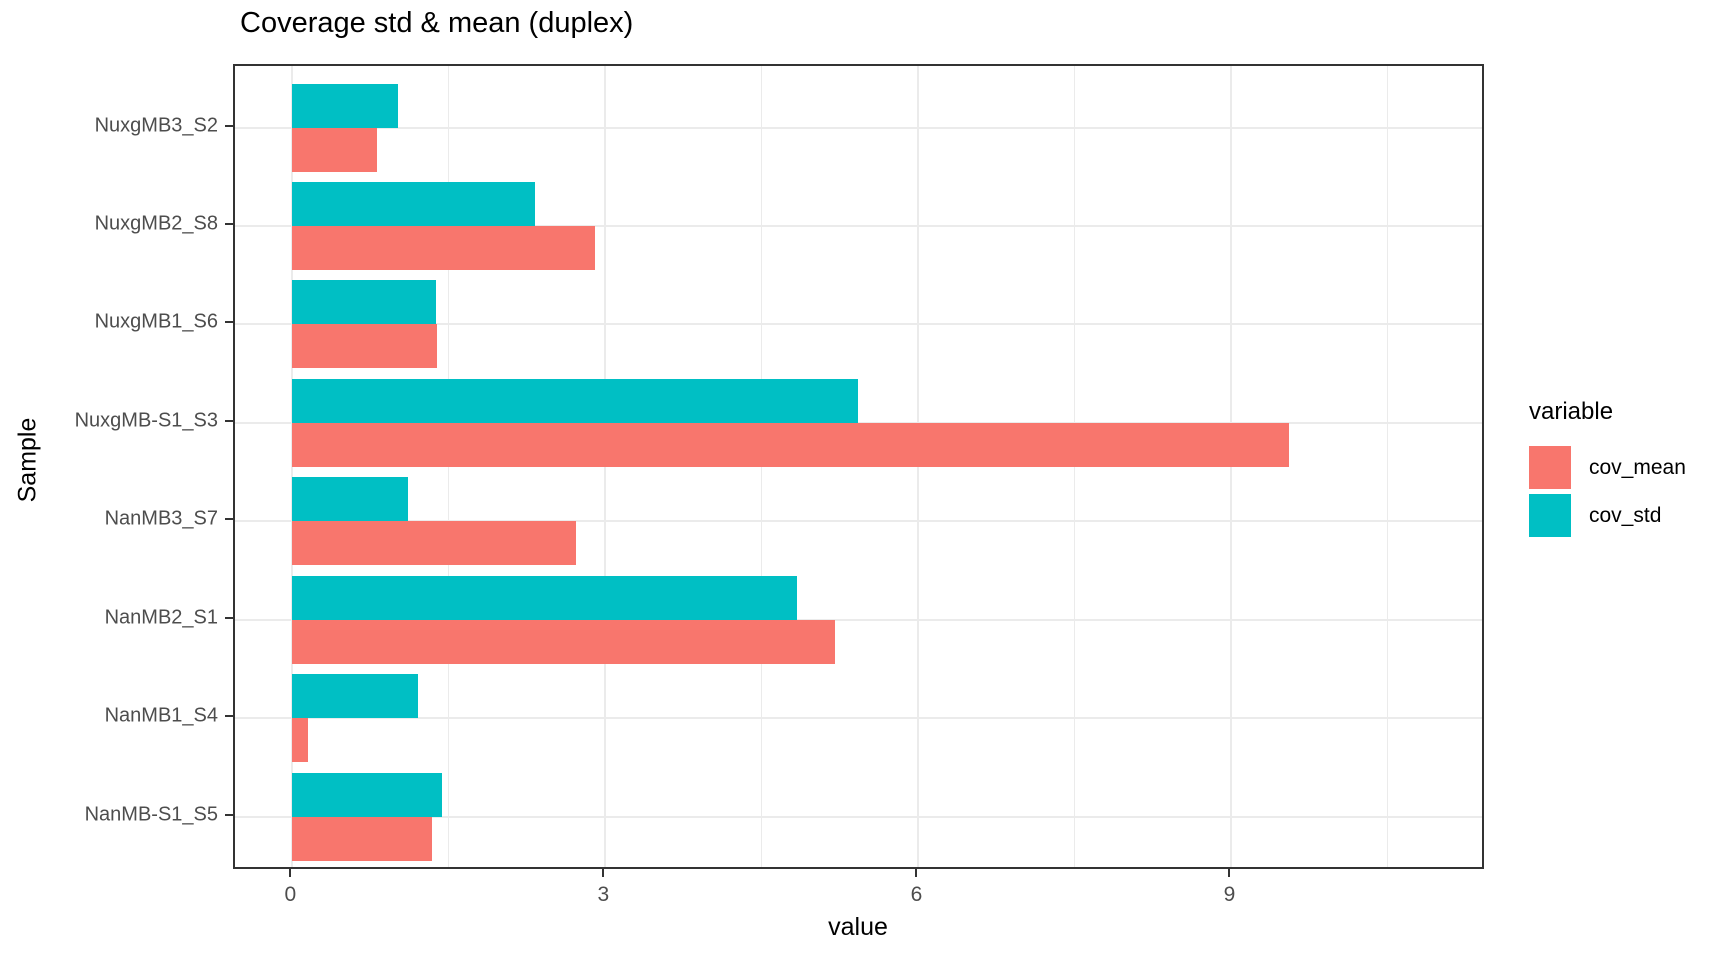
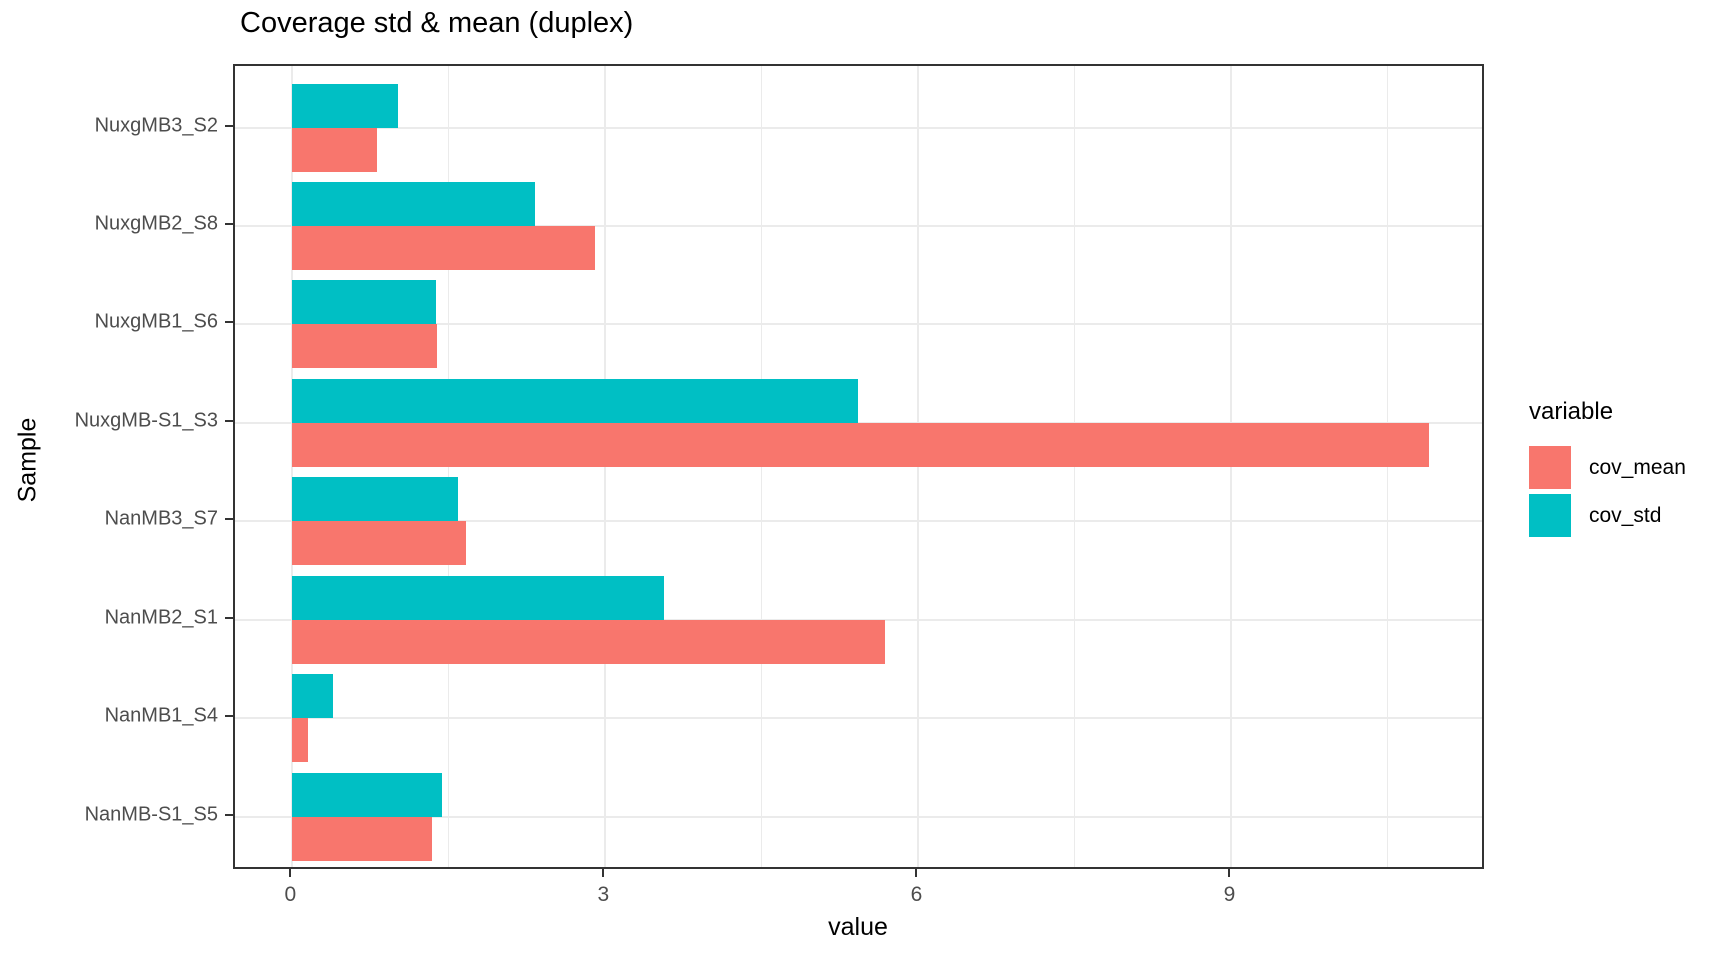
cov_mean/NuxgMB-S1_S3: 9.55 -> 10.89
cov_mean/NanMB3_S7: 2.72 -> 1.66
cov_std/NanMB3_S7: 1.11 -> 1.59
cov_mean/NanMB2_S1: 5.20 -> 5.68
cov_std/NanMB2_S1: 4.84 -> 3.56
cov_std/NanMB1_S4: 1.20 -> 0.39
